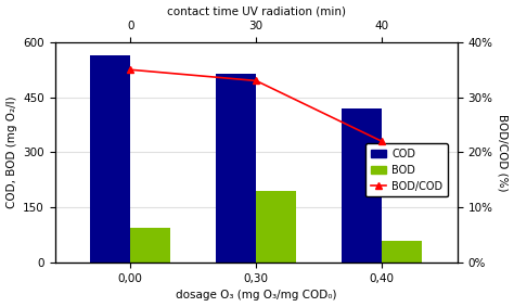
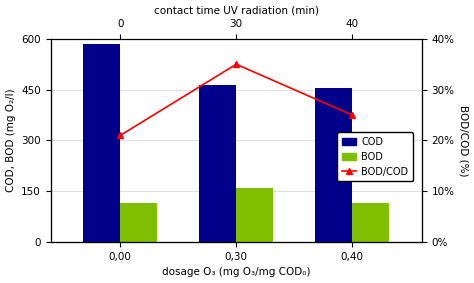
COD/0,00: 565 -> 585
BOD/COD/0,00: 35% -> 21%
BOD/0,00: 95 -> 115
COD/0,30: 515 -> 465
BOD/COD/0,30: 33% -> 35%
BOD/0,30: 195 -> 160
COD/0,40: 420 -> 455
BOD/COD/0,40: 22% -> 25%
BOD/0,40: 60 -> 115
